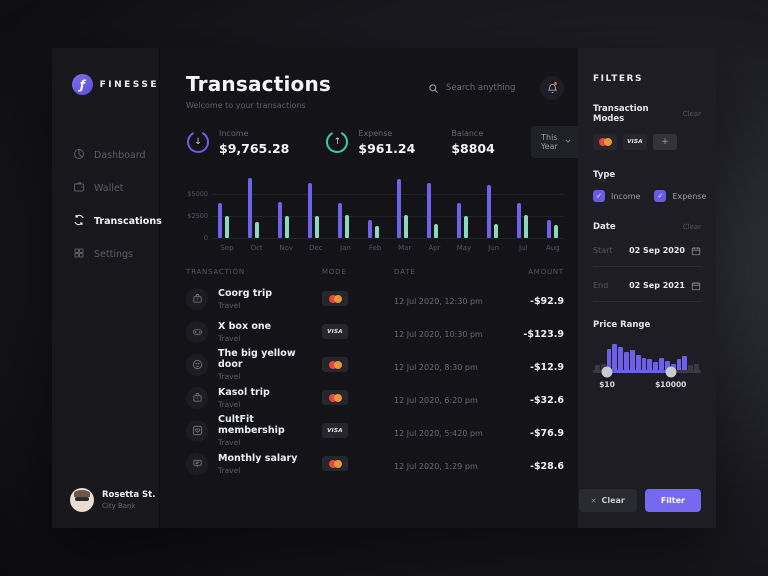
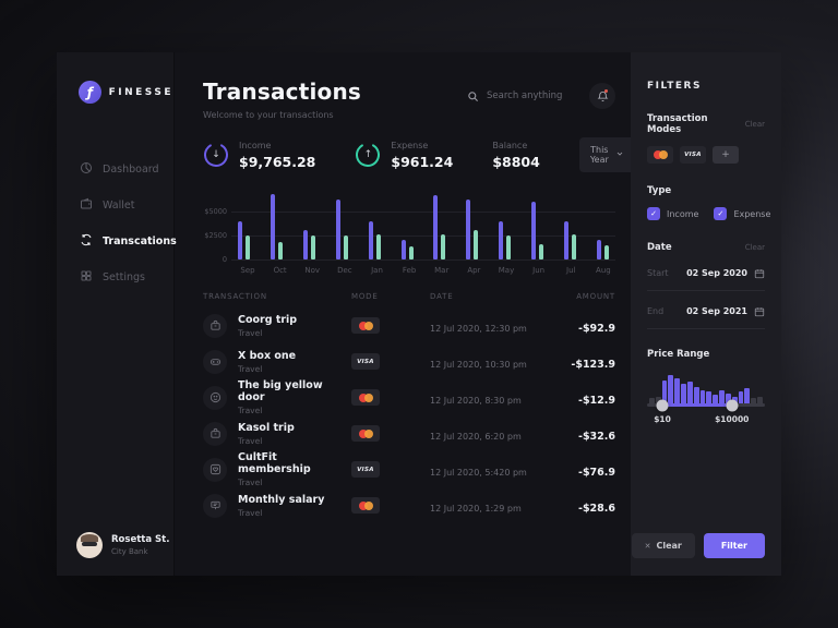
Income/Nov: $4000 -> $3000
Expense/Apr: $2000 -> $3000
